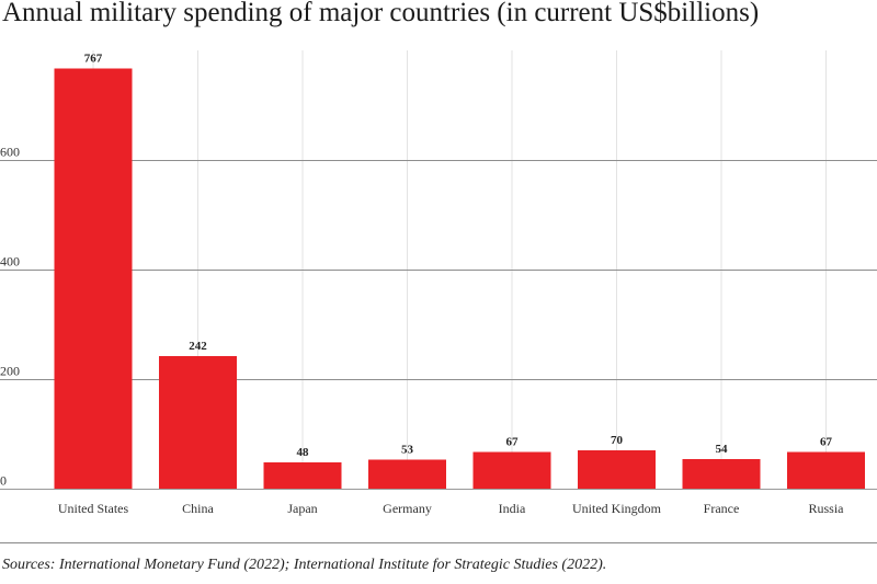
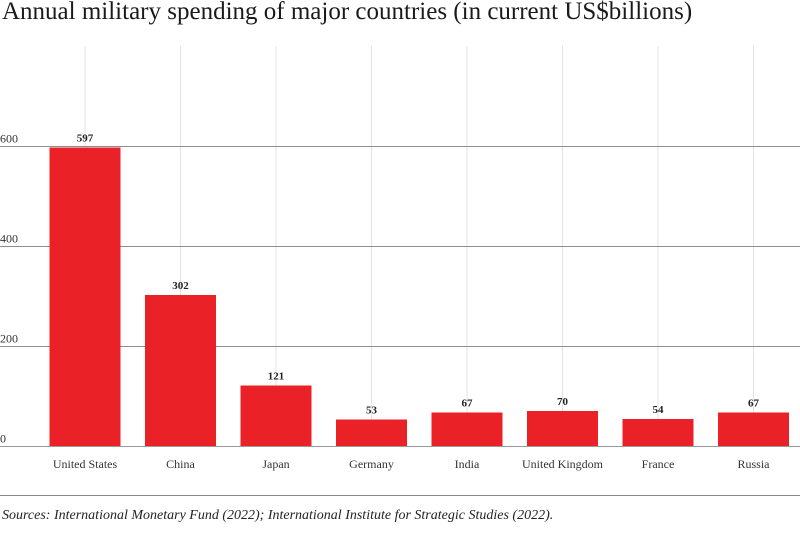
United States: 767 -> 597
China: 242 -> 302
Japan: 48 -> 121
